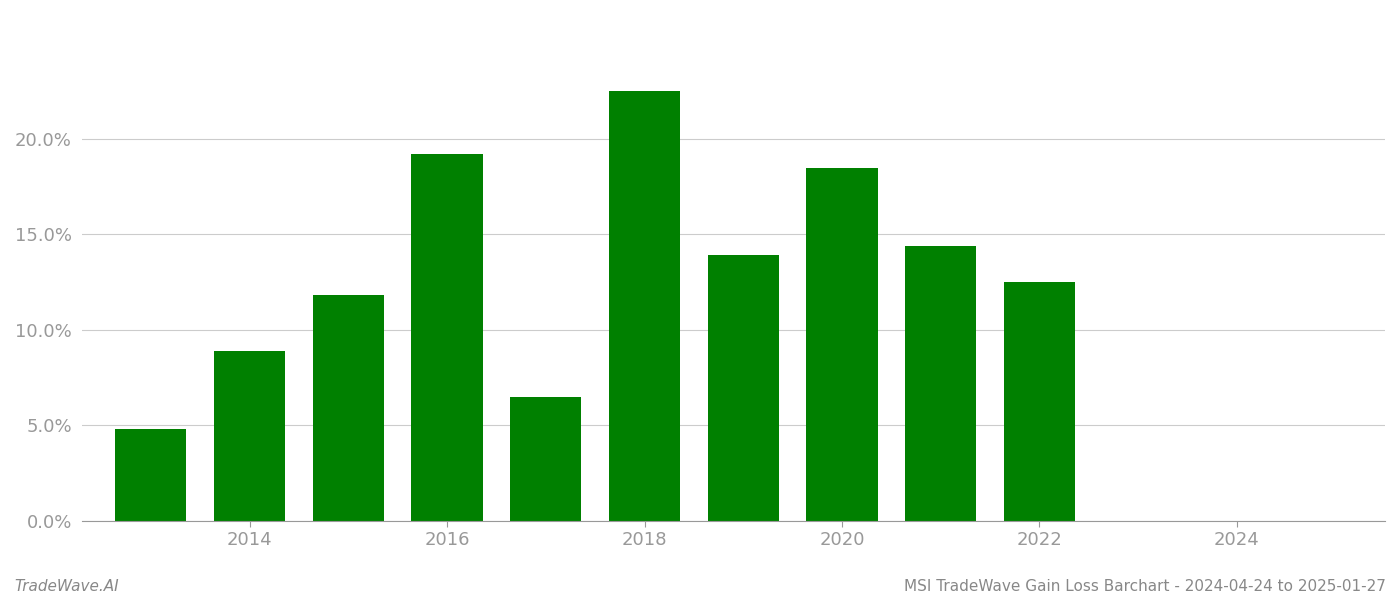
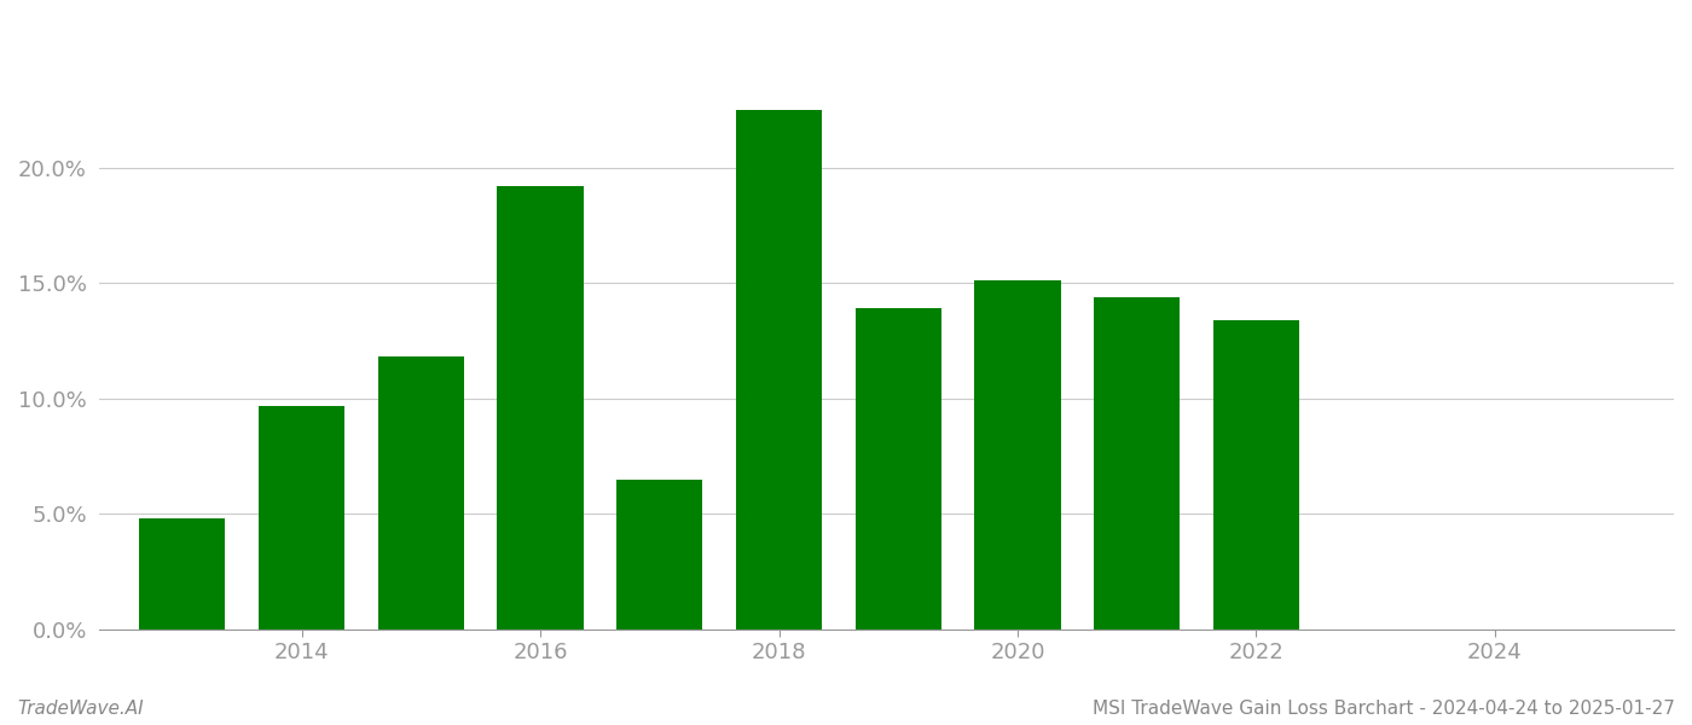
2014: 8.9% -> 9.7%
2020: 18.5% -> 15.1%
2022: 12.5% -> 13.4%
